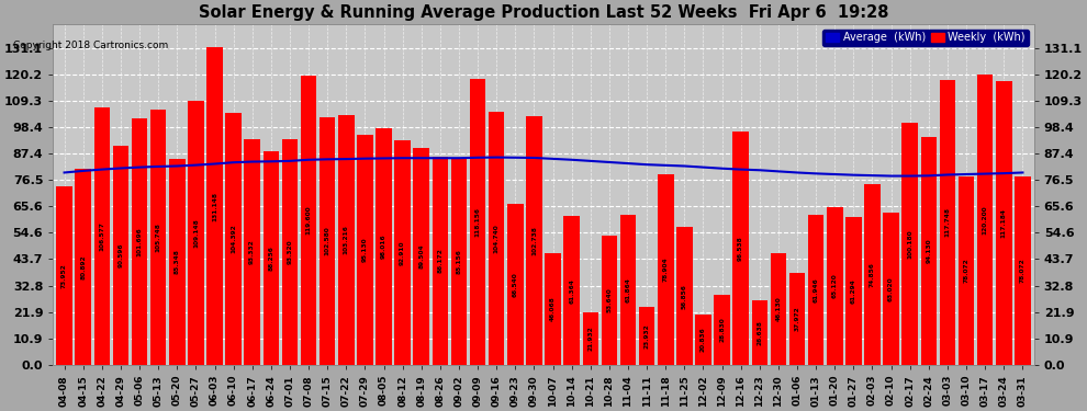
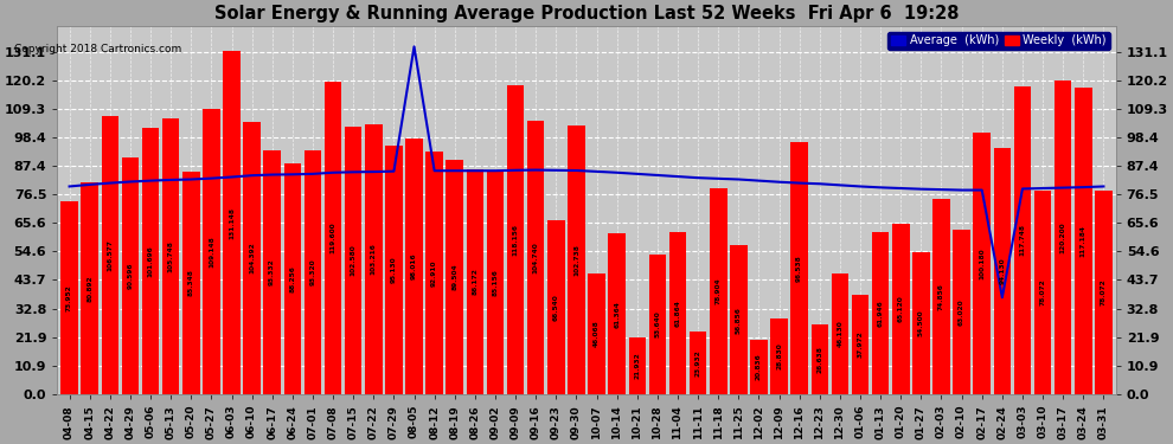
Average (kWh)/08-05: 85.4 -> 133.0
Weekly (kWh)/01-27: 61.3 -> 54.5
Average (kWh)/02-24: 78.2 -> 37.0
